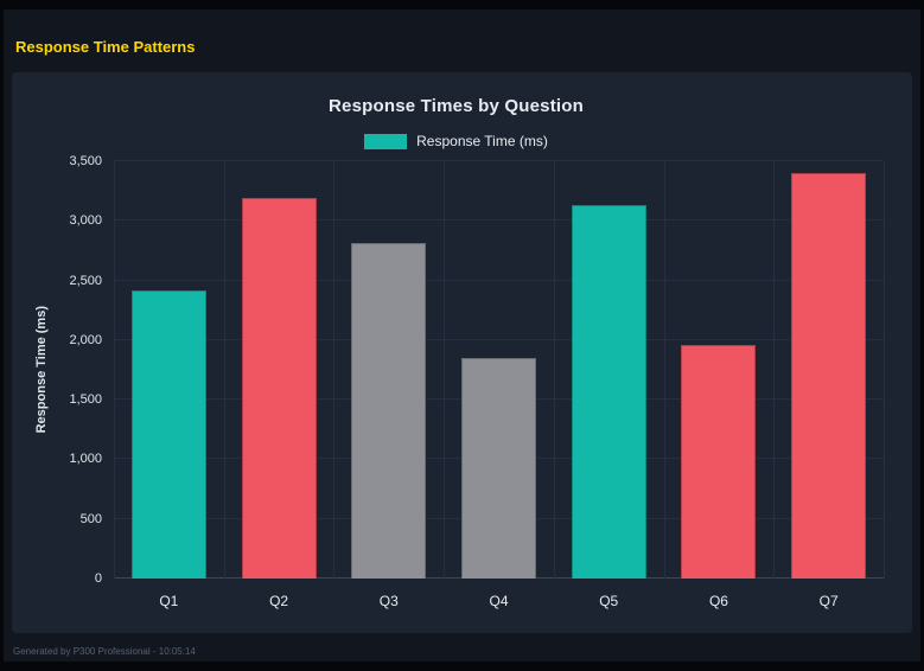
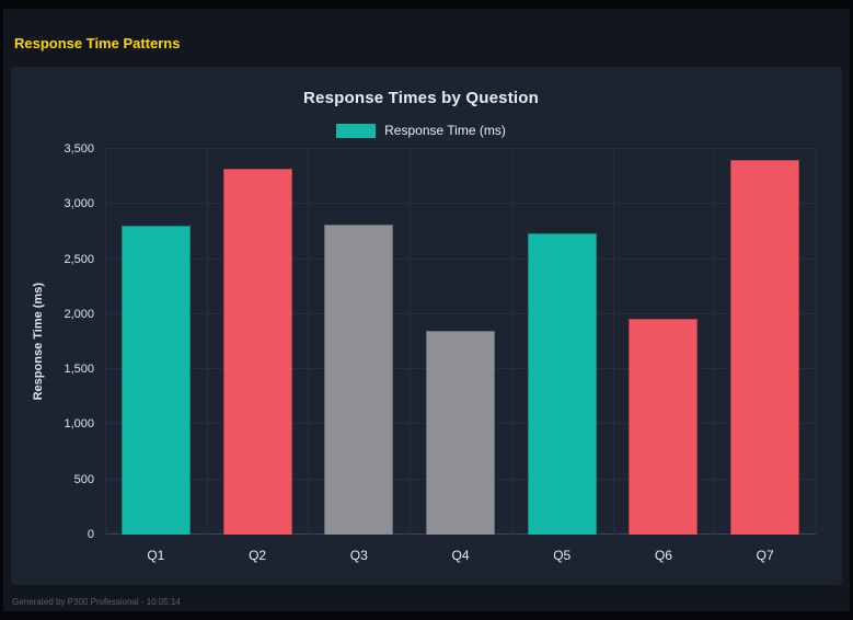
Q1: 2420 -> 2800
Q2: 3190 -> 3320
Q5: 3130 -> 2730
